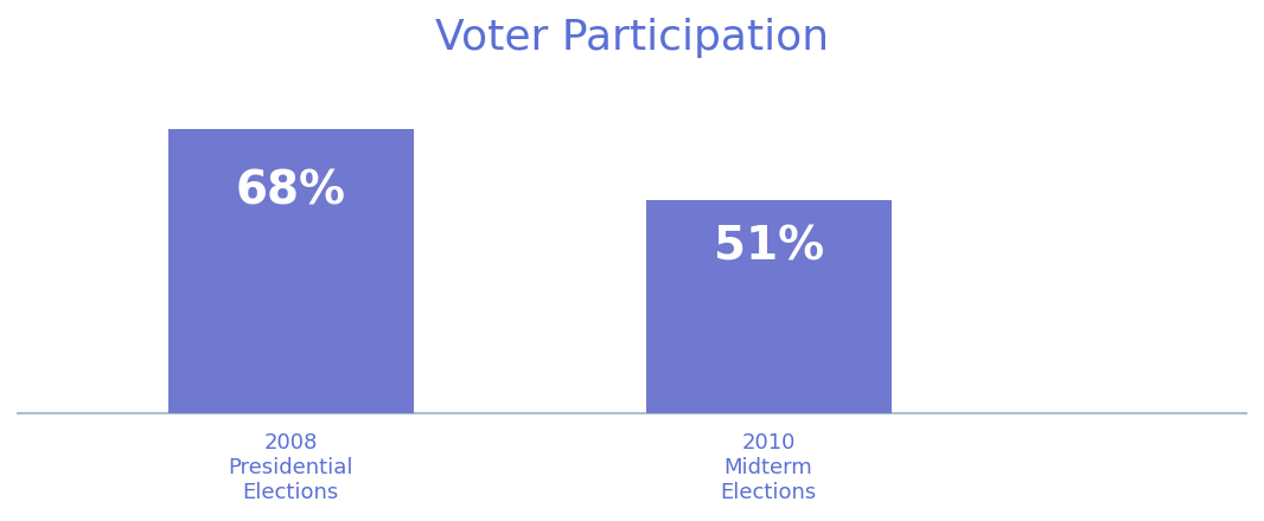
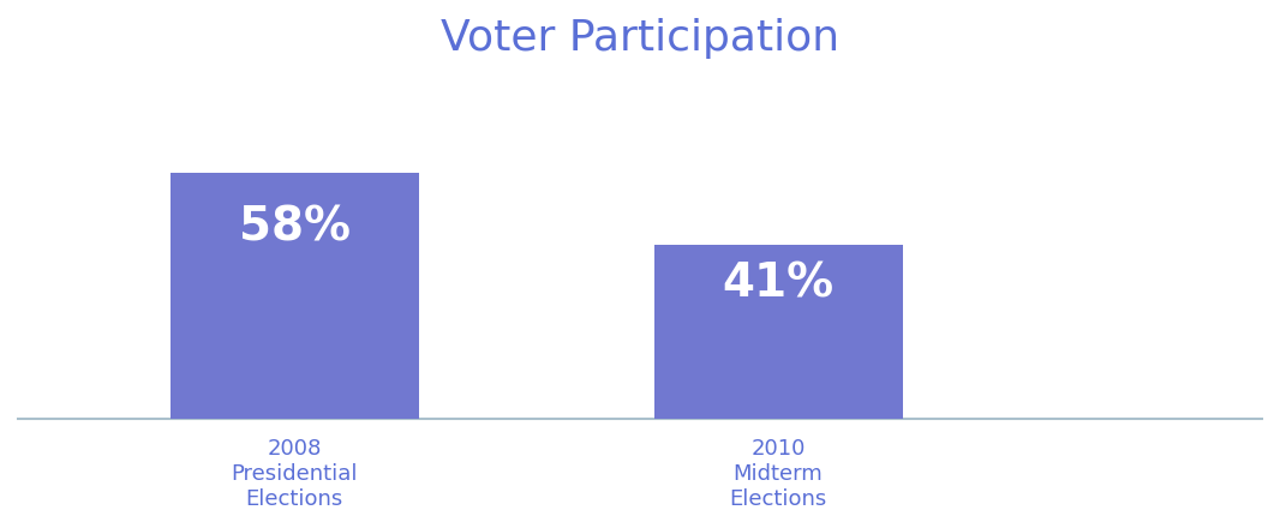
2008 Presidential Elections: 68% -> 58%
2010 Midterm Elections: 51% -> 41%
